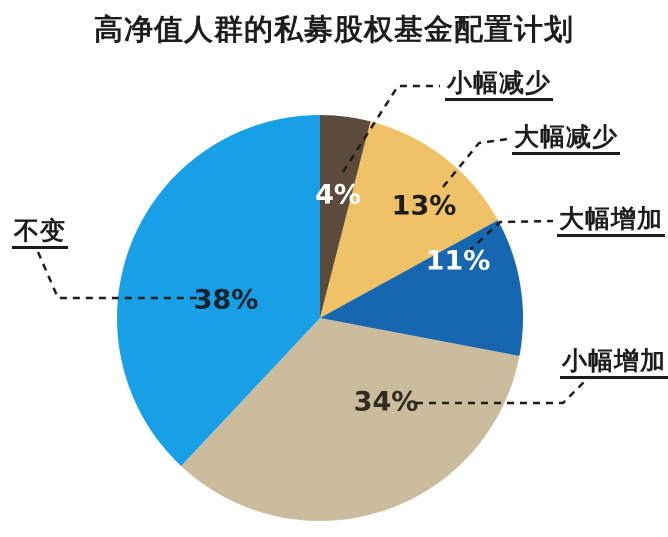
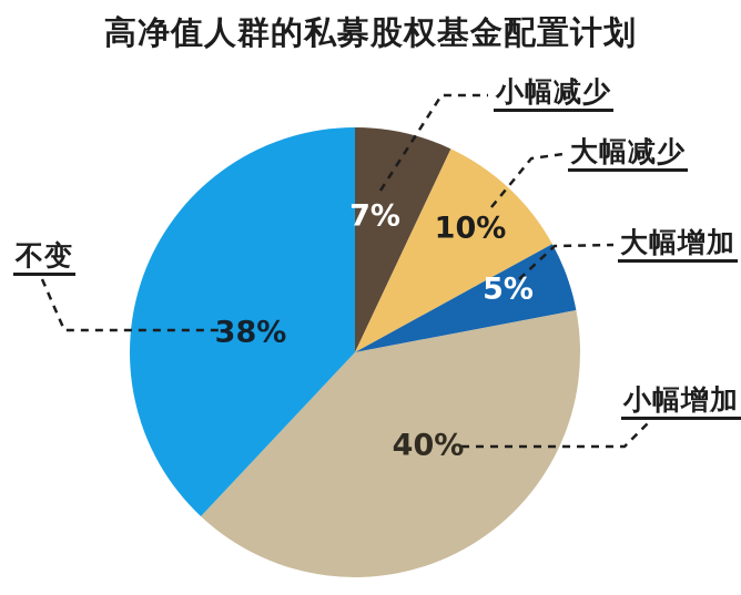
小幅减少: 4% -> 7%
大幅减少: 13% -> 10%
大幅增加: 11% -> 5%
小幅增加: 34% -> 40%
